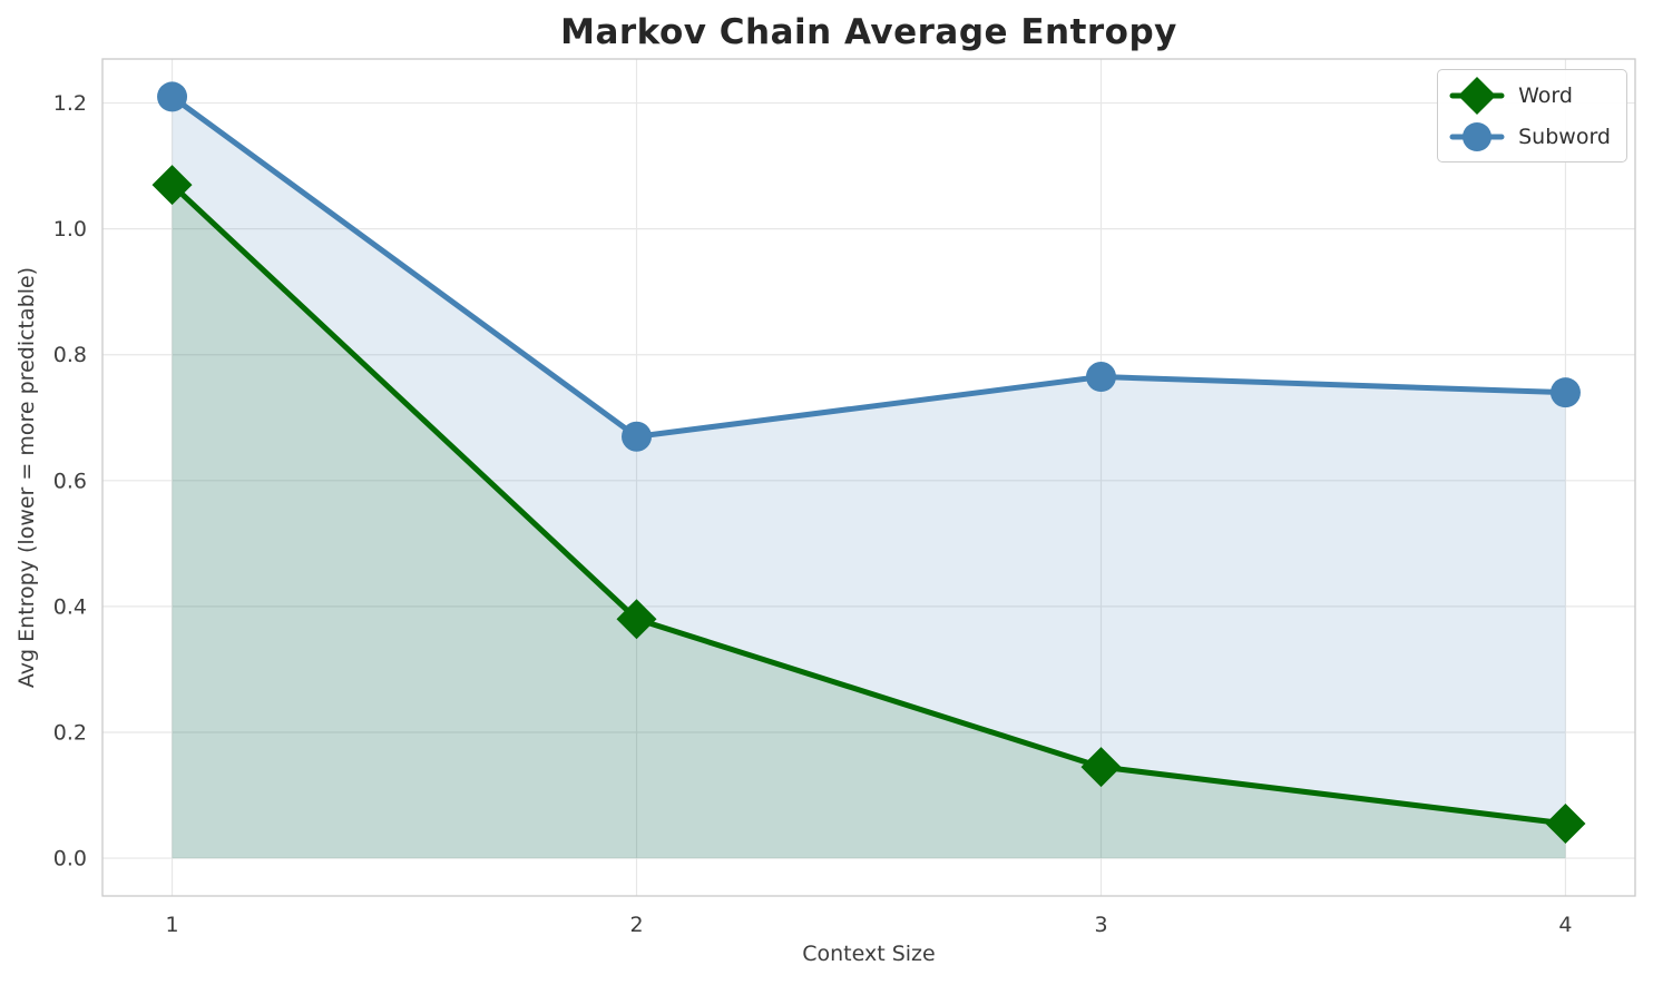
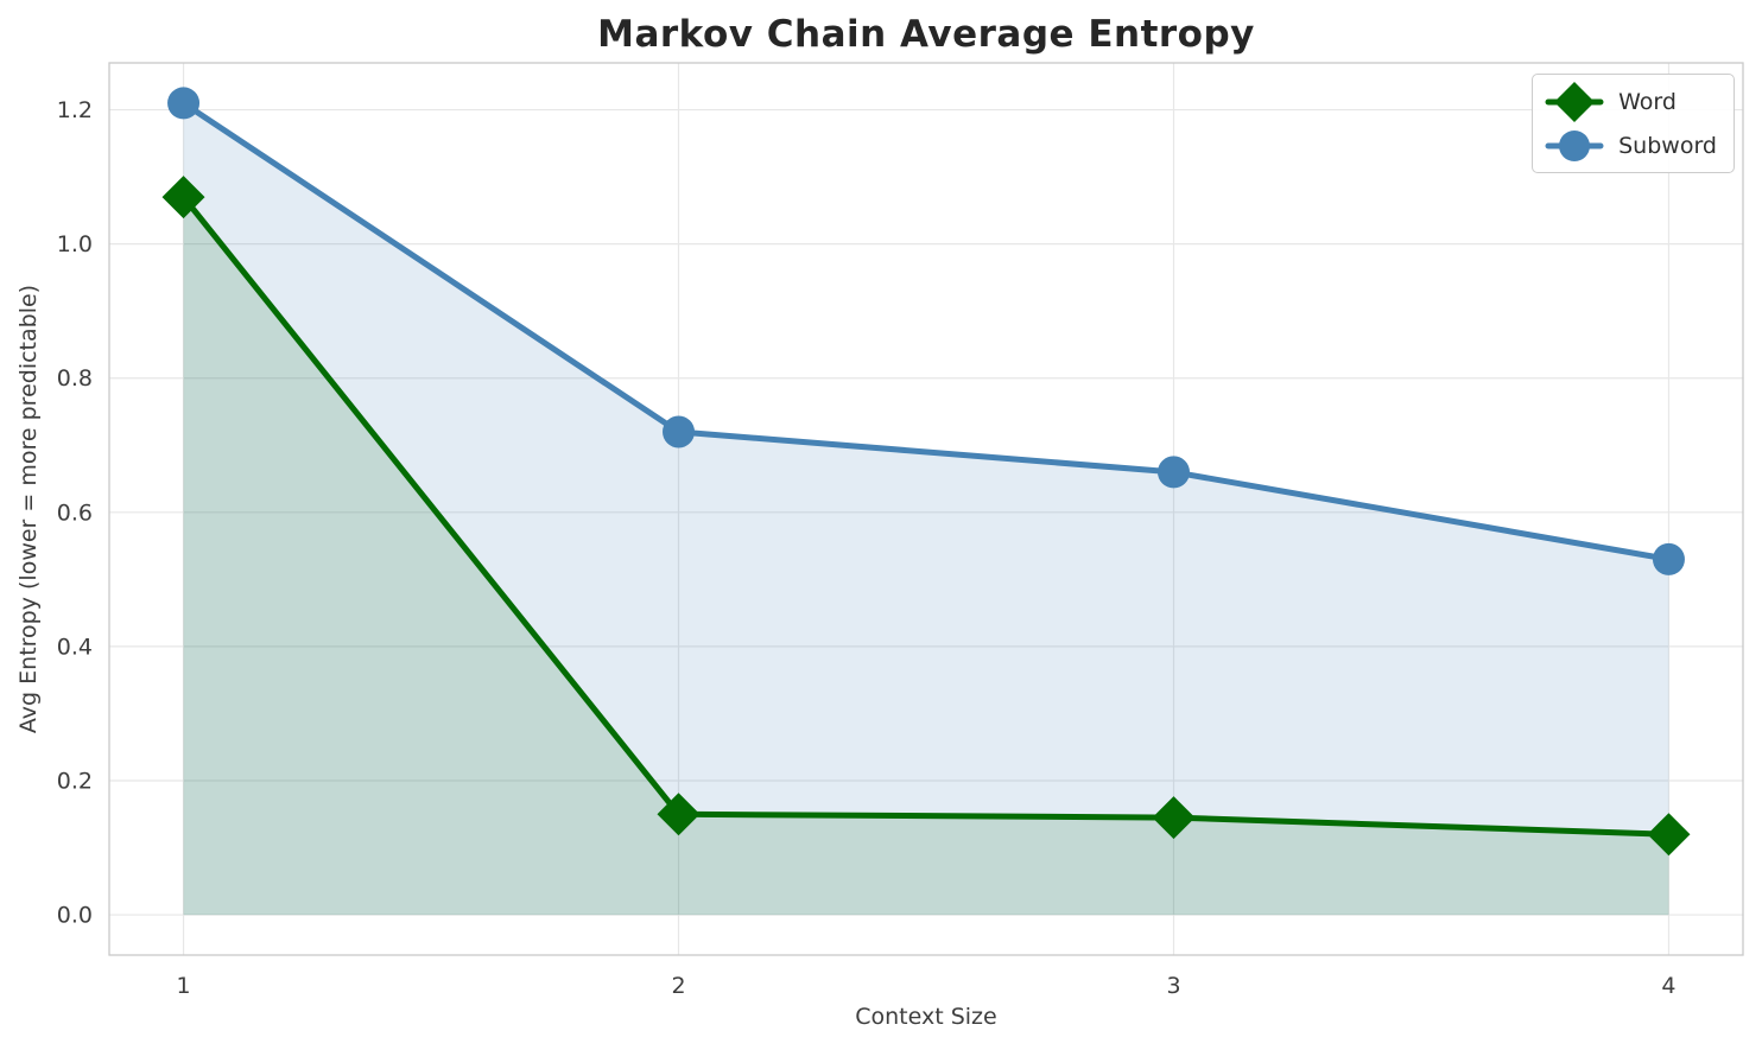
Word/2: 0.38 -> 0.15
Subword/2: 0.67 -> 0.72
Subword/3: 0.77 -> 0.66
Word/4: 0.06 -> 0.12
Subword/4: 0.74 -> 0.53
